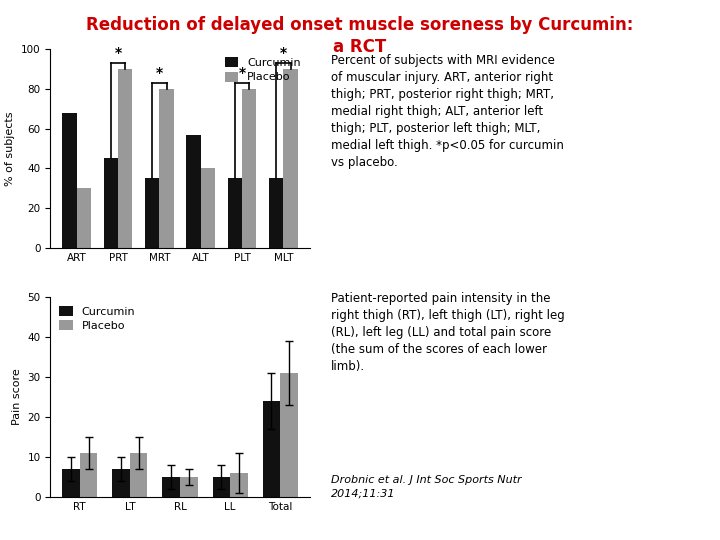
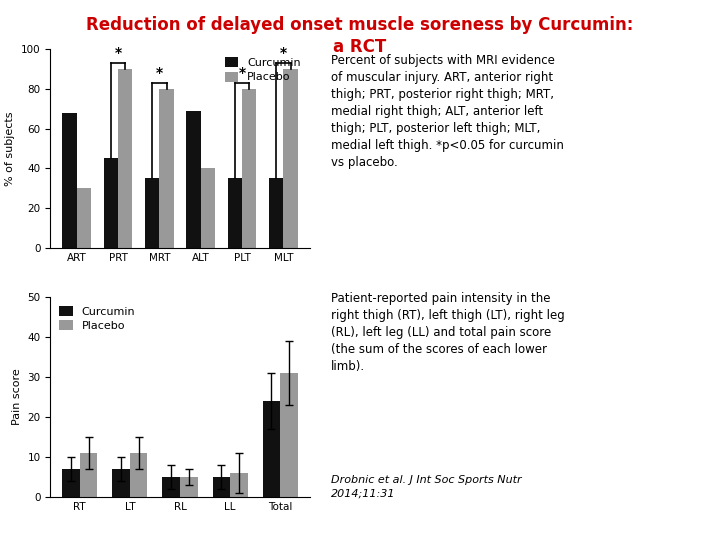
Curcumin/ALT: 57 -> 69
